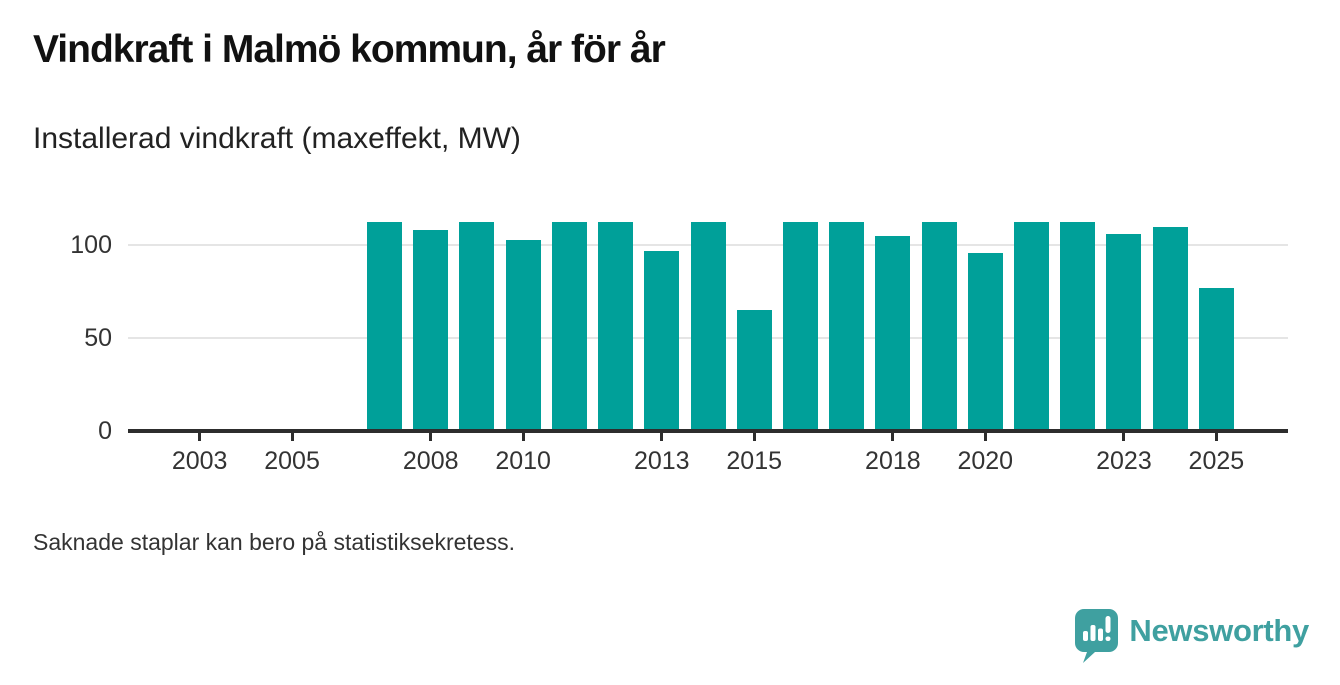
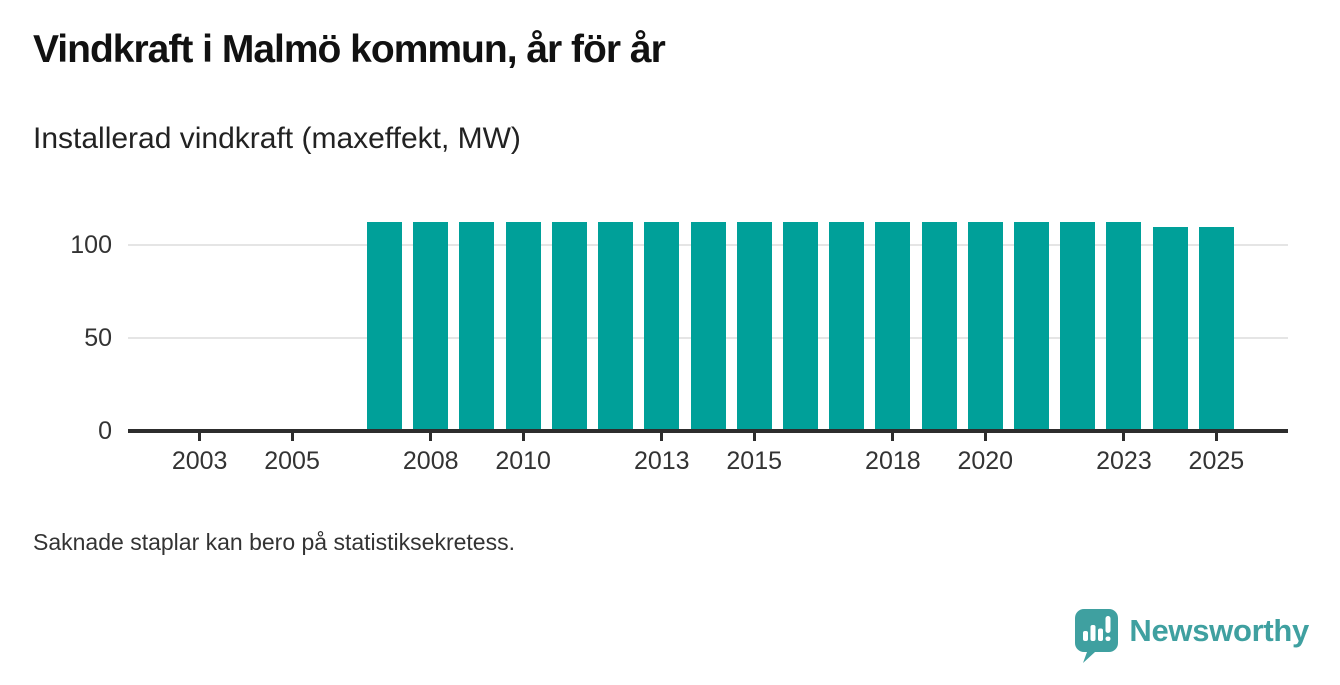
2008: 108 -> 112
2010: 103 -> 112
2013: 97 -> 112
2015: 65 -> 112
2018: 105 -> 112
2020: 96 -> 112
2023: 106 -> 112
2025: 77 -> 110
